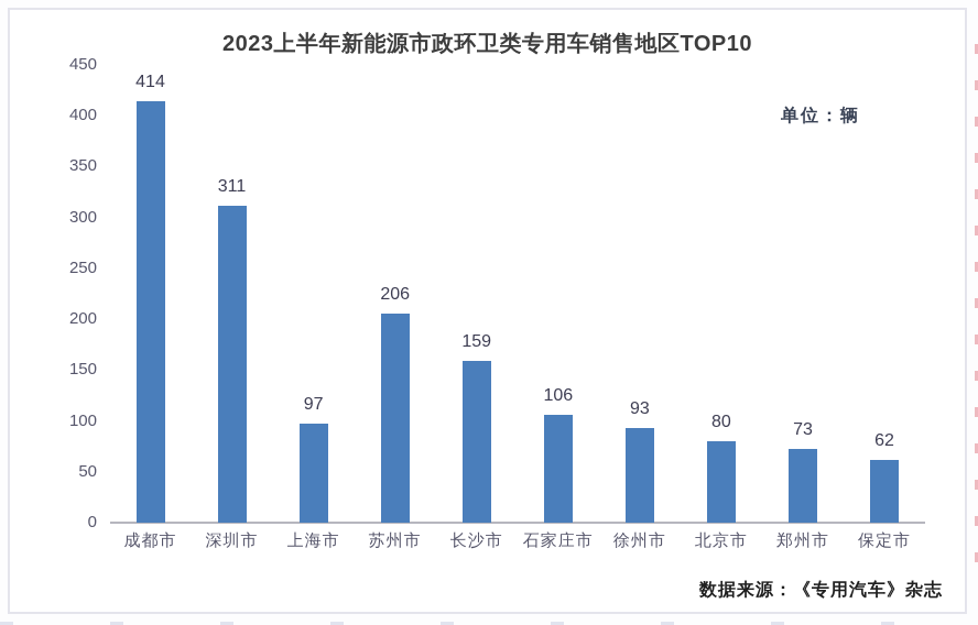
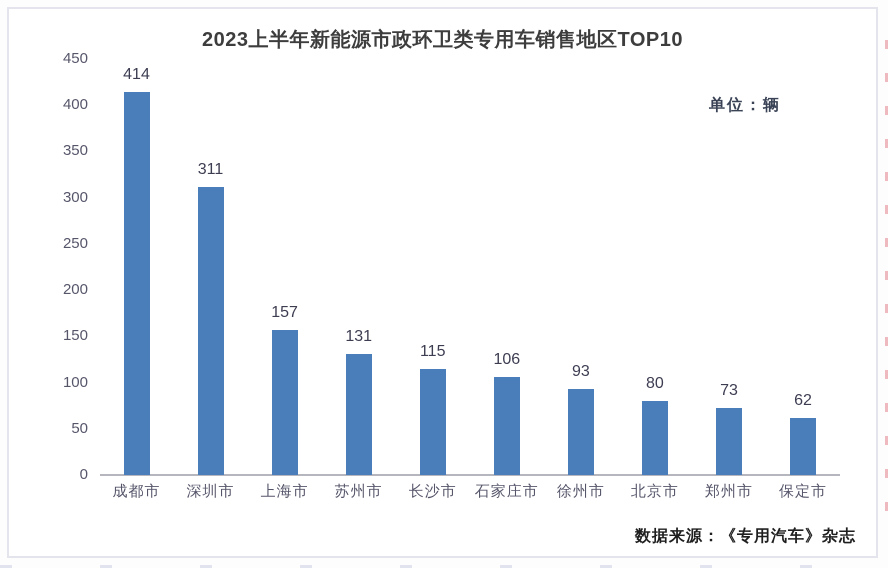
上海市: 97 -> 157
苏州市: 206 -> 131
长沙市: 159 -> 115
